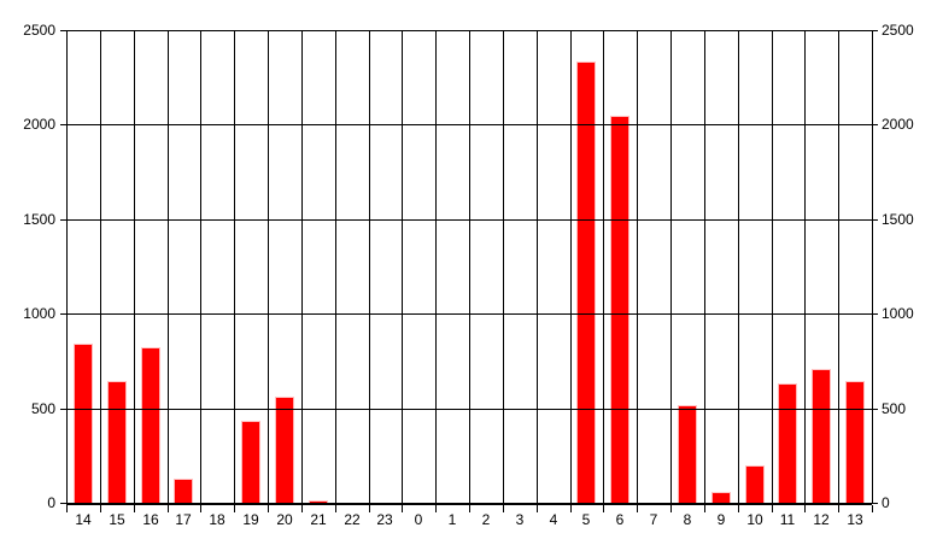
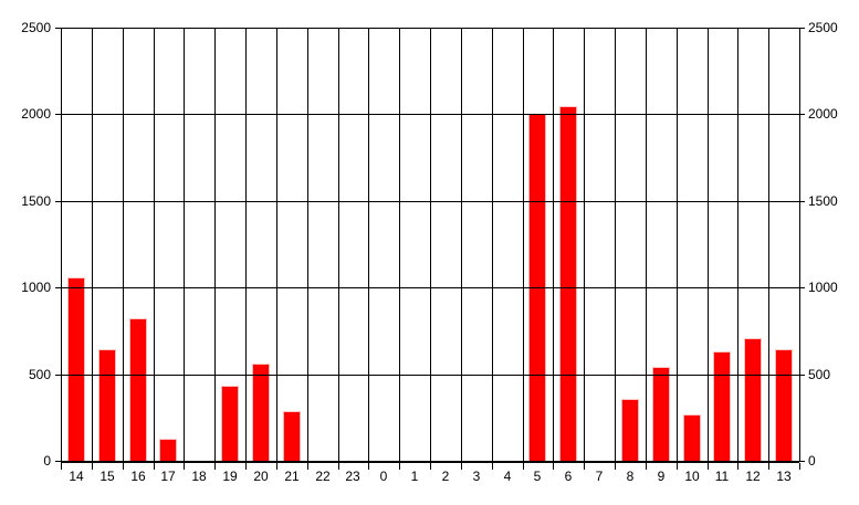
14: 840 -> 1060
21: 10 -> 290
5: 2340 -> 2000
8: 520 -> 360
9: 60 -> 540
10: 200 -> 270
